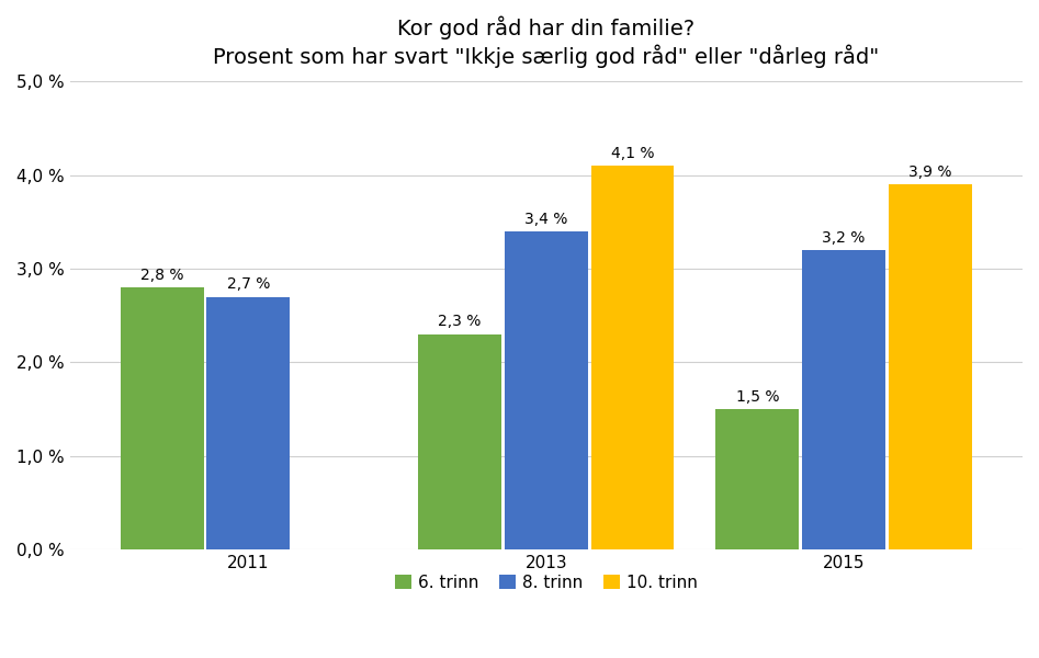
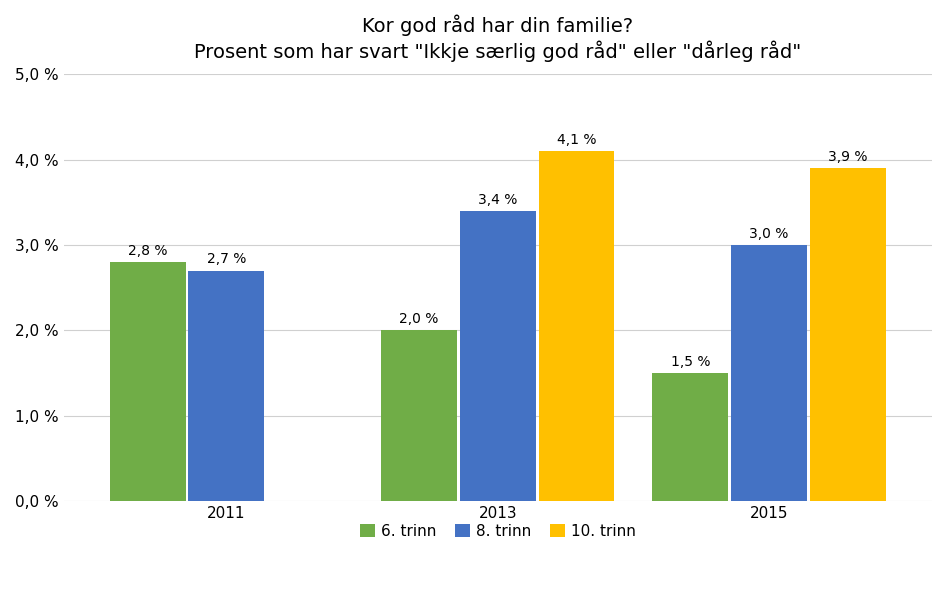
6. trinn/2013: 2,3 -> 2,0
8. trinn/2015: 3,2 -> 3,0
